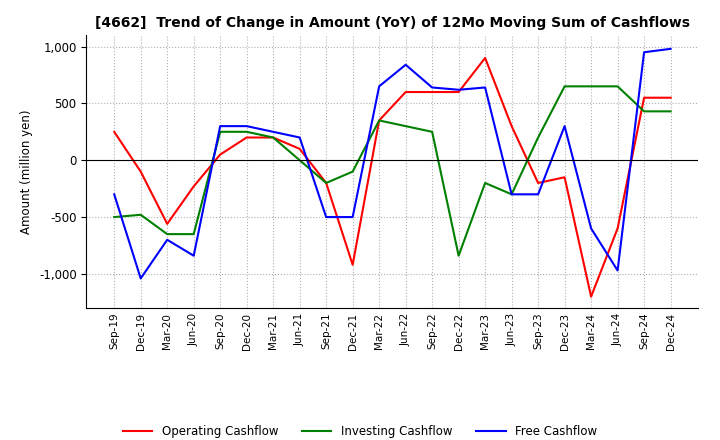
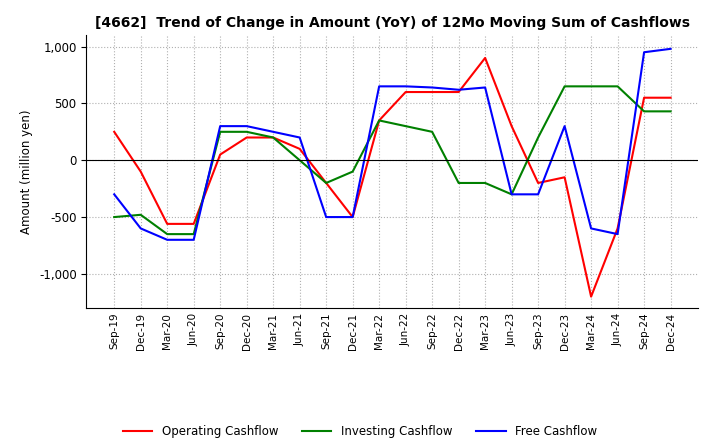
Free Cashflow/Dec-19: -1,040 -> -600
Operating Cashflow/Jun-20: -230 -> -560
Free Cashflow/Jun-20: -840 -> -700
Operating Cashflow/Dec-21: -920 -> -500
Free Cashflow/Jun-22: 840 -> 650
Investing Cashflow/Dec-22: -840 -> -200
Free Cashflow/Jun-24: -970 -> -650
